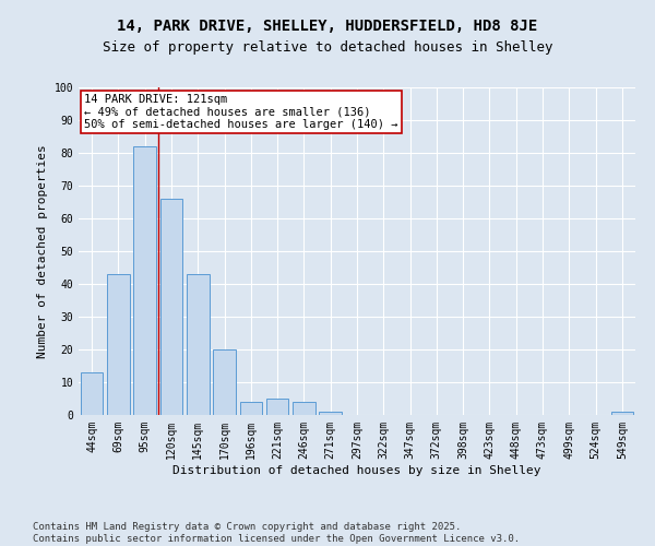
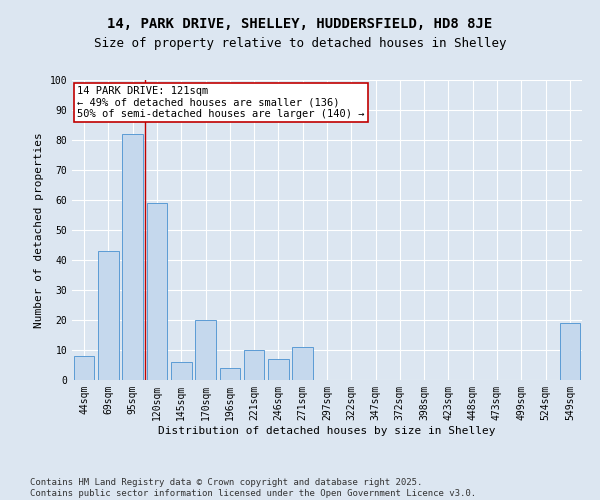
44sqm: 13 -> 8
120sqm: 66 -> 59
145sqm: 43 -> 6
221sqm: 5 -> 10
246sqm: 4 -> 7
271sqm: 1 -> 11
549sqm: 1 -> 19
